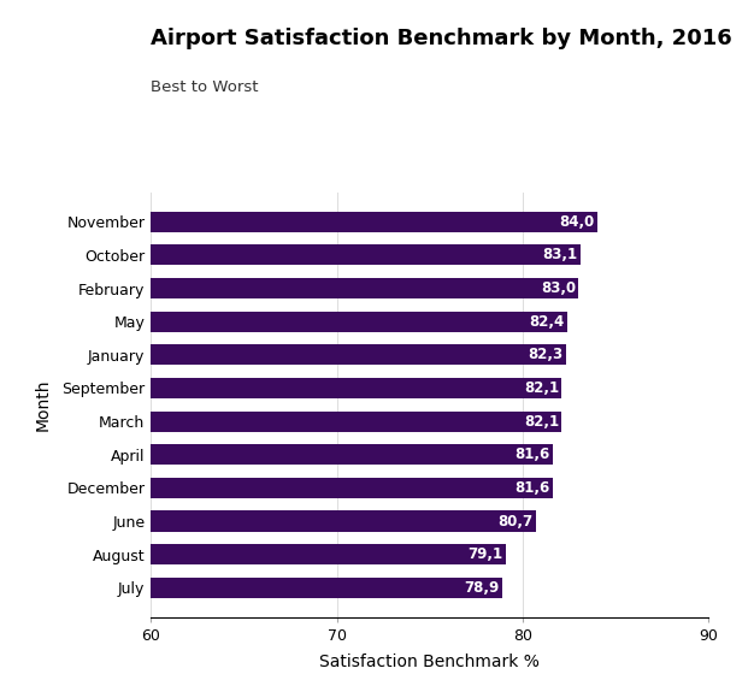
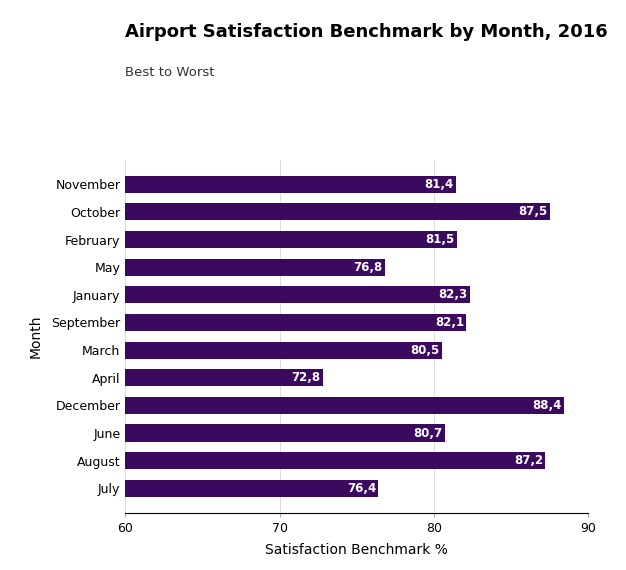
November: 84,0 -> 81,4
October: 83,1 -> 87,5
February: 83,0 -> 81,5
May: 82,4 -> 76,8
March: 82,1 -> 80,5
April: 81,6 -> 72,8
December: 81,6 -> 88,4
August: 79,1 -> 87,2
July: 78,9 -> 76,4
